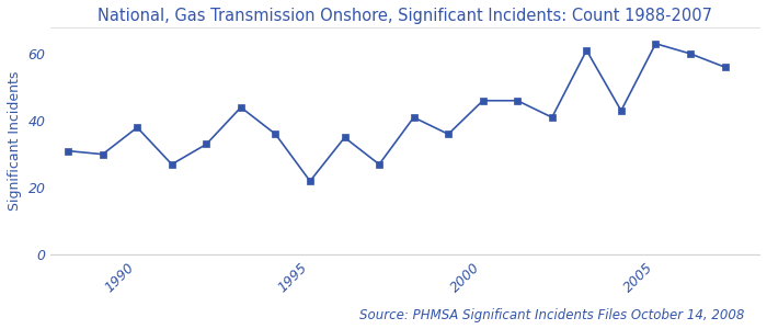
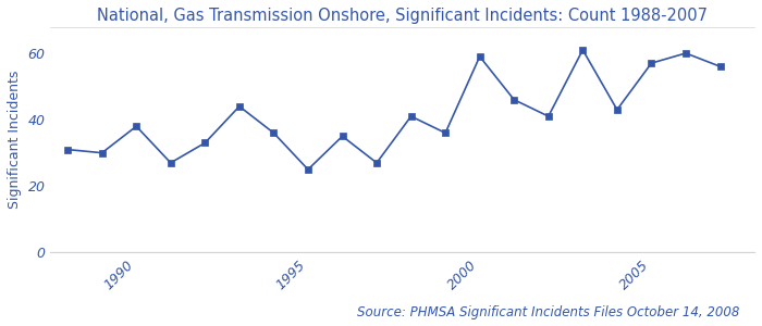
1995: 22 -> 25
2000: 46 -> 59
2005: 63 -> 57
